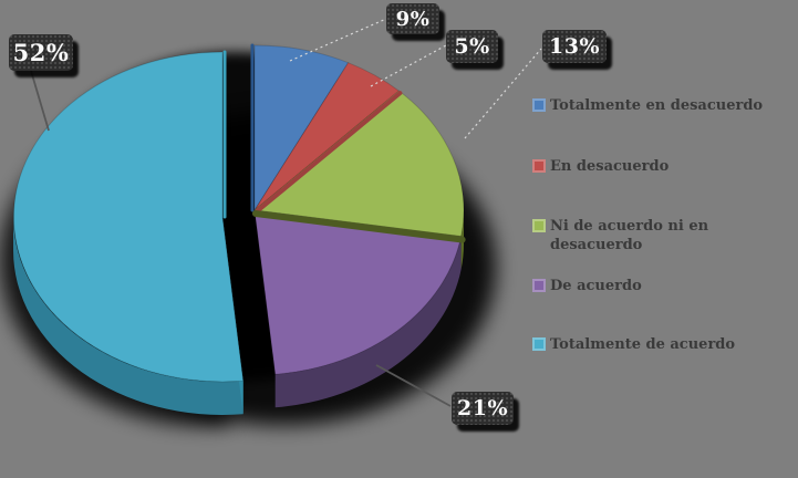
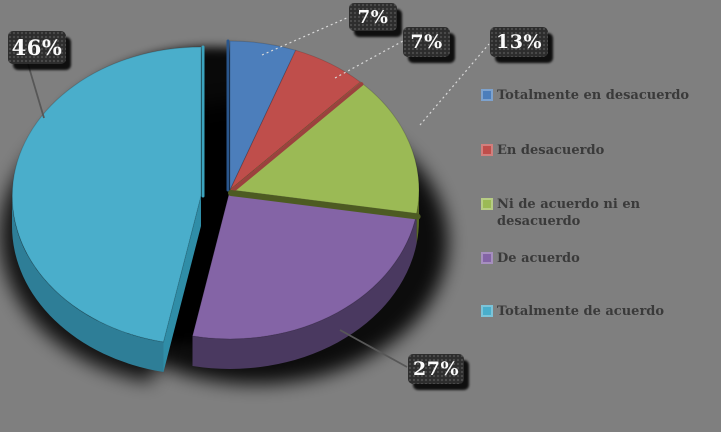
Totalmente en desacuerdo: 9% -> 7%
En desacuerdo: 5% -> 7%
De acuerdo: 21% -> 27%
Totalmente de acuerdo: 52% -> 46%
